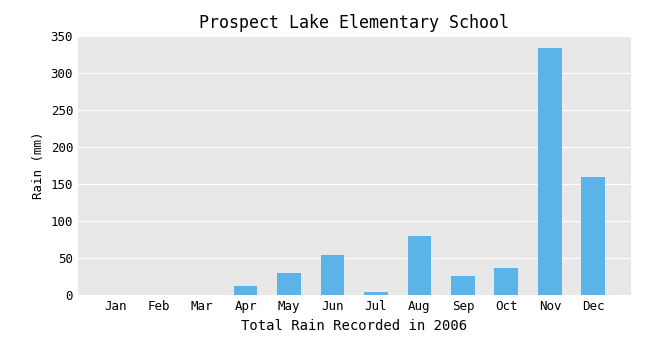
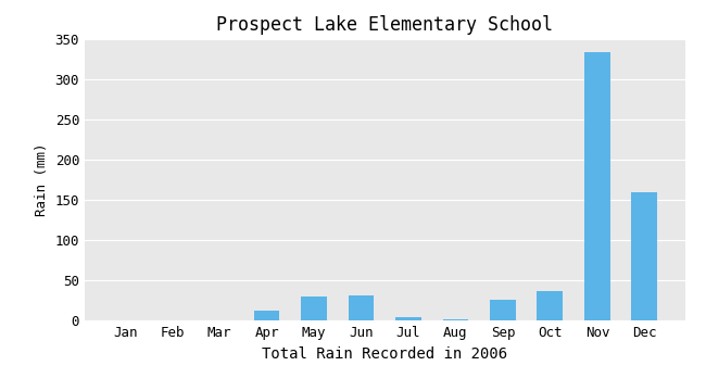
Jun: 54 -> 32
Aug: 80 -> 2
